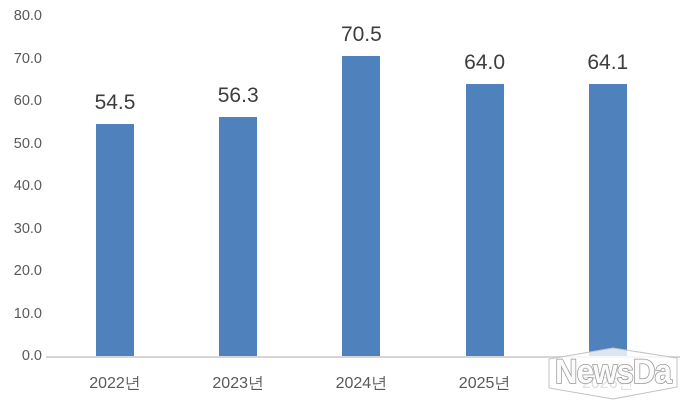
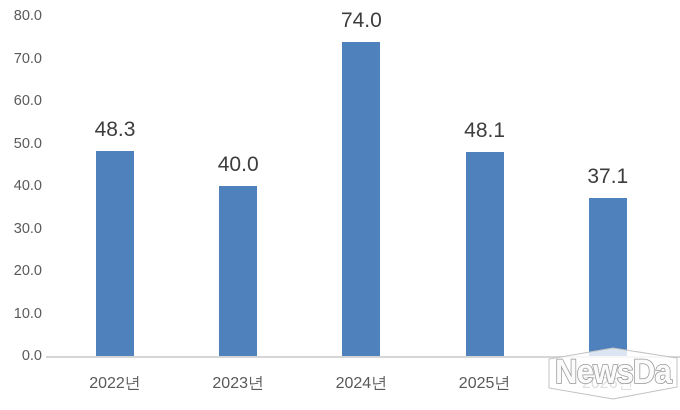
2022년: 54.5 -> 48.3
2023년: 56.3 -> 40.0
2024년: 70.5 -> 74.0
2025년: 64.0 -> 48.1
2026년: 64.1 -> 37.1
